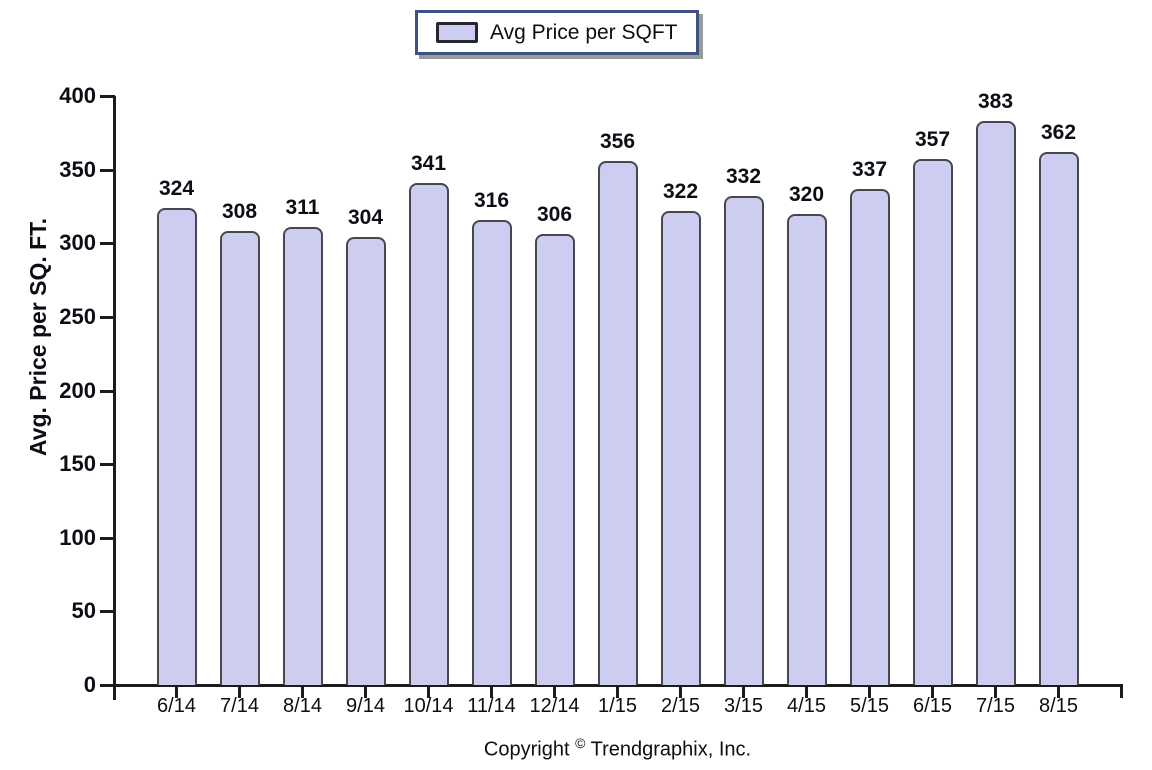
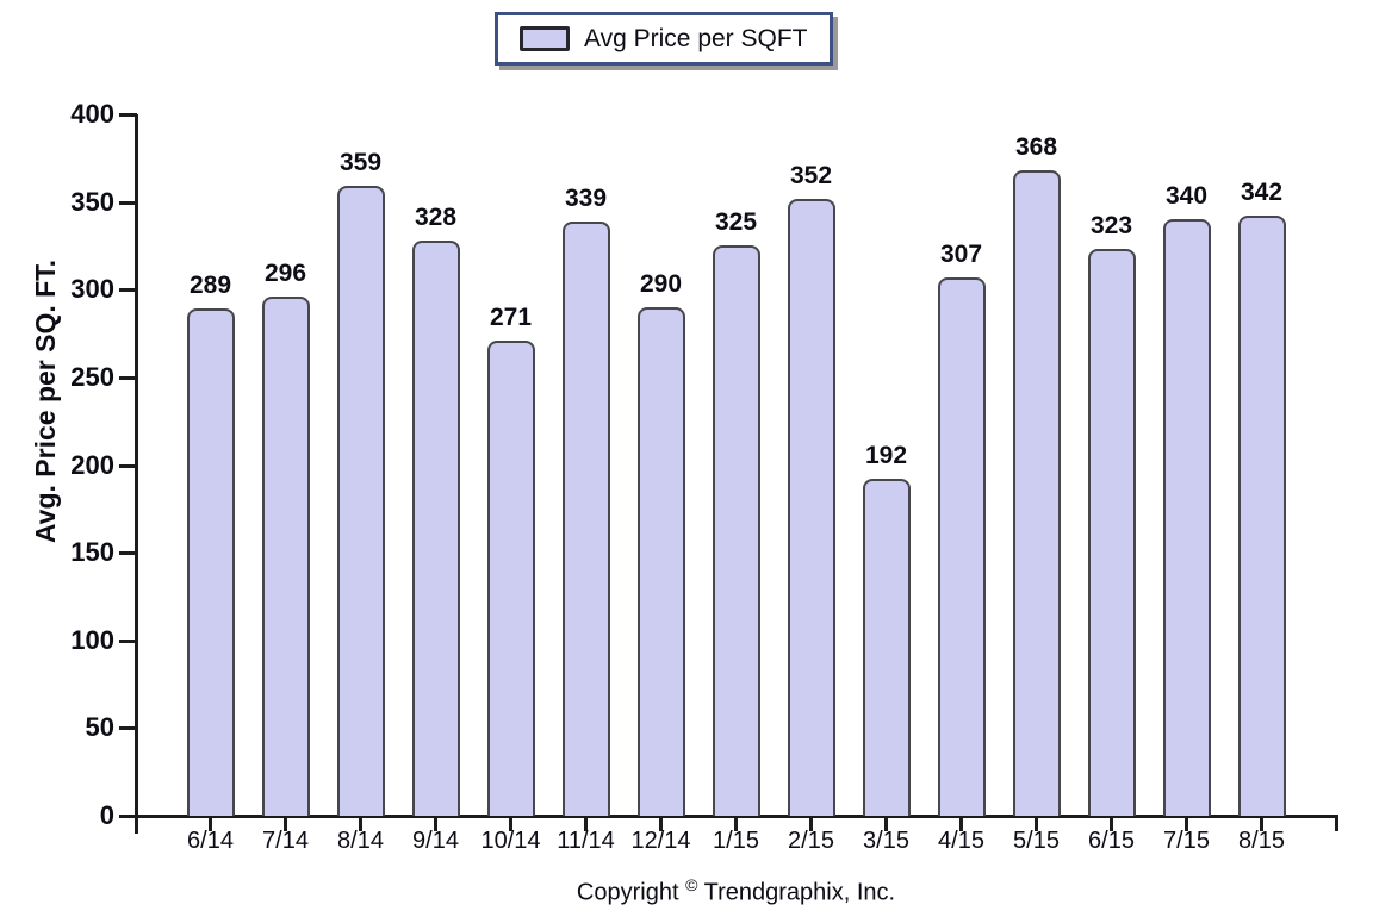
6/14: 324 -> 289
7/14: 308 -> 296
8/14: 311 -> 359
9/14: 304 -> 328
10/14: 341 -> 271
11/14: 316 -> 339
12/14: 306 -> 290
1/15: 356 -> 325
2/15: 322 -> 352
3/15: 332 -> 192
4/15: 320 -> 307
5/15: 337 -> 368
6/15: 357 -> 323
7/15: 383 -> 340
8/15: 362 -> 342
